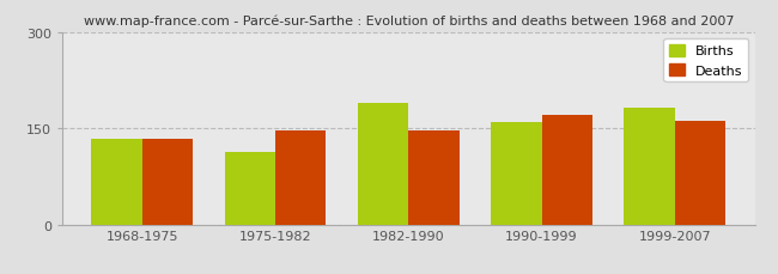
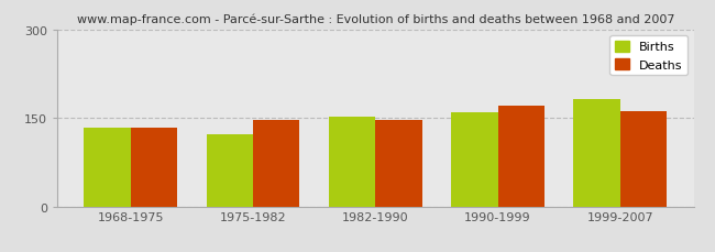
Births/1975-1982: 112 -> 122
Births/1982-1990: 190 -> 152
